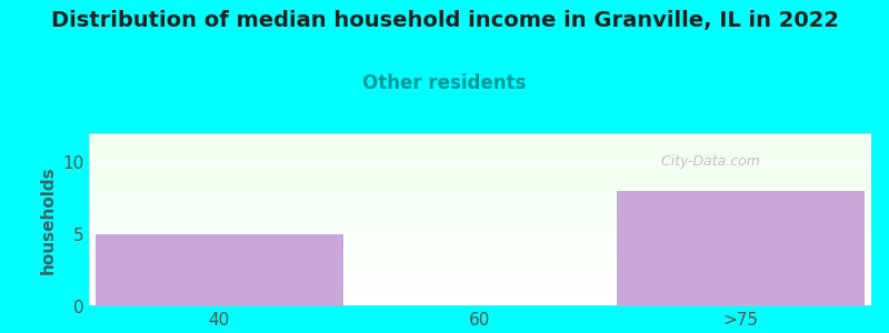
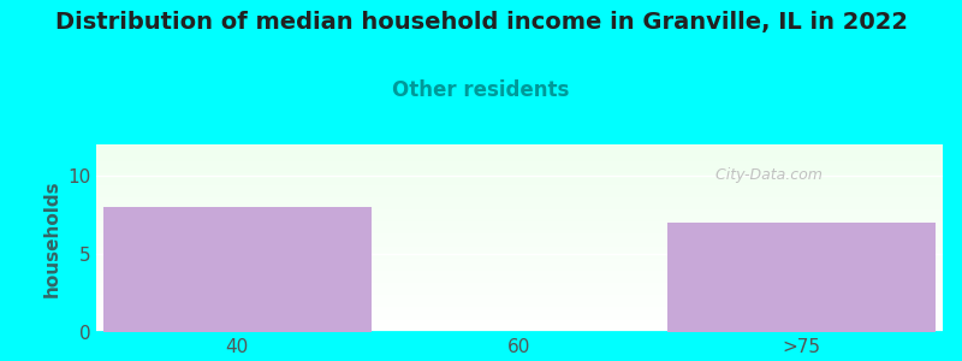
40: 5 -> 8
>75: 8 -> 7
